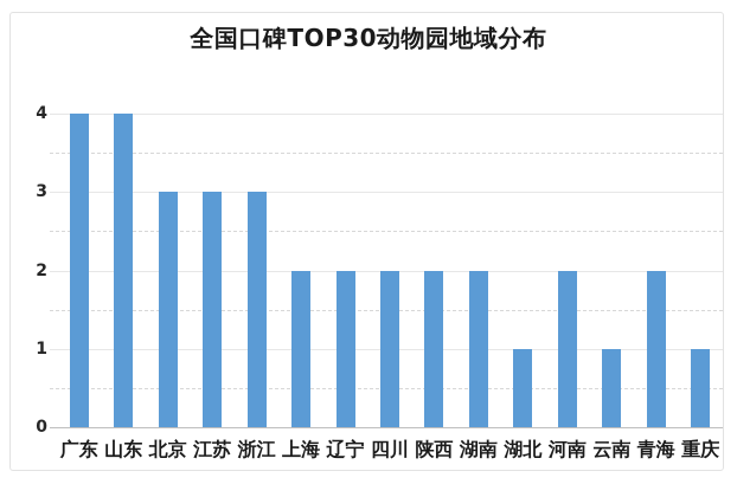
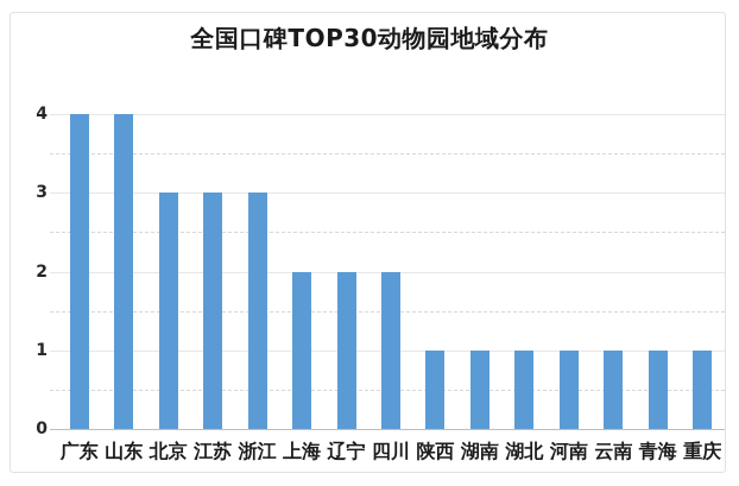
陕西: 2 -> 1
湖南: 2 -> 1
河南: 2 -> 1
青海: 2 -> 1
